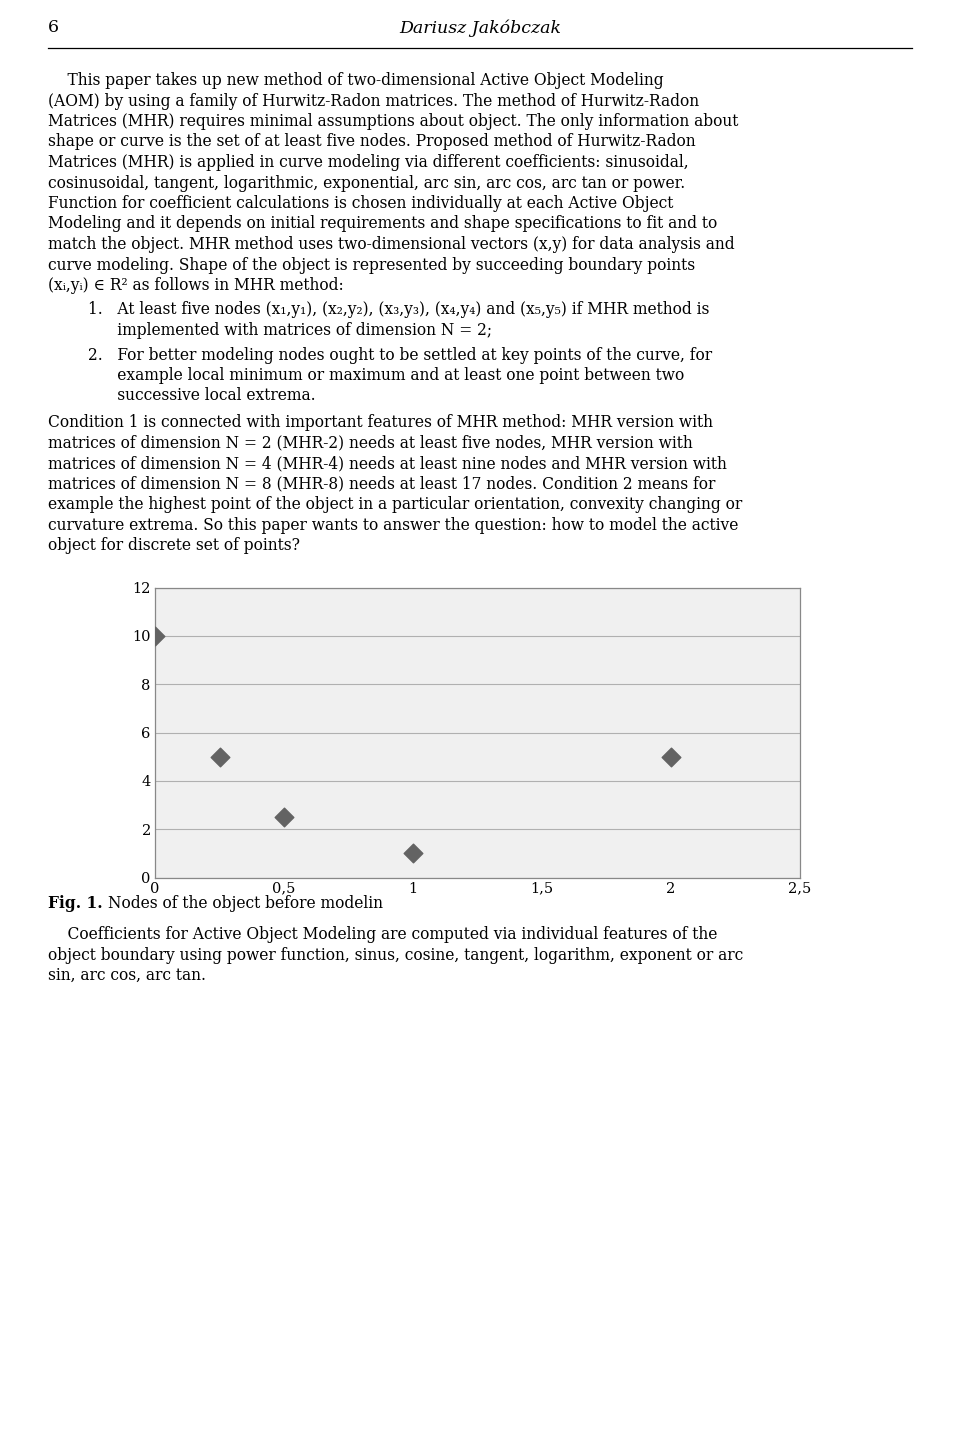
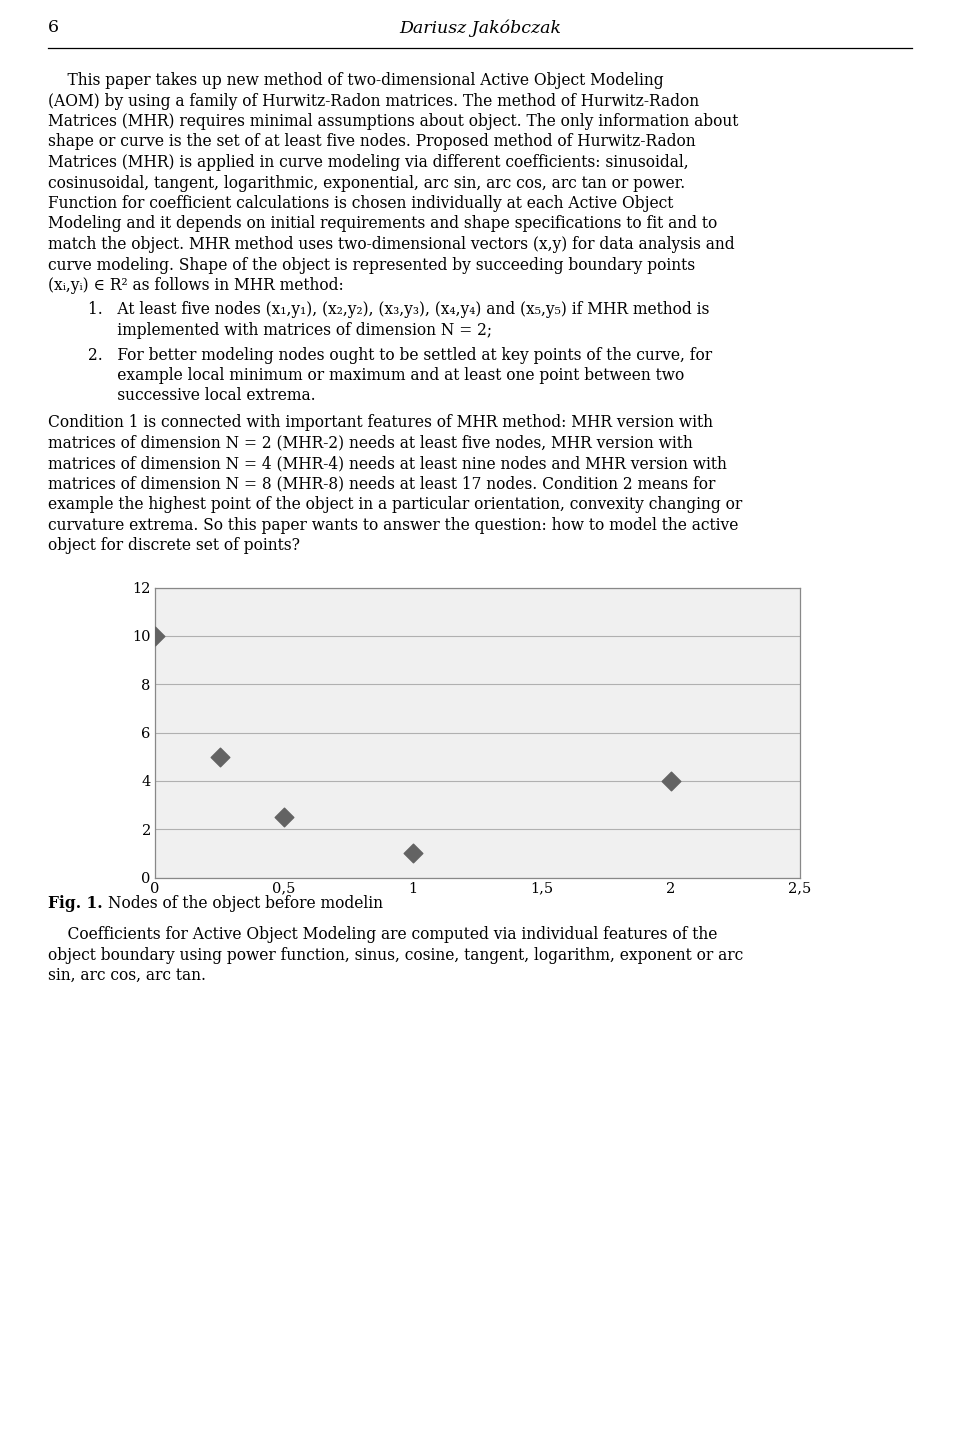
2: 5.0 -> 4.0
